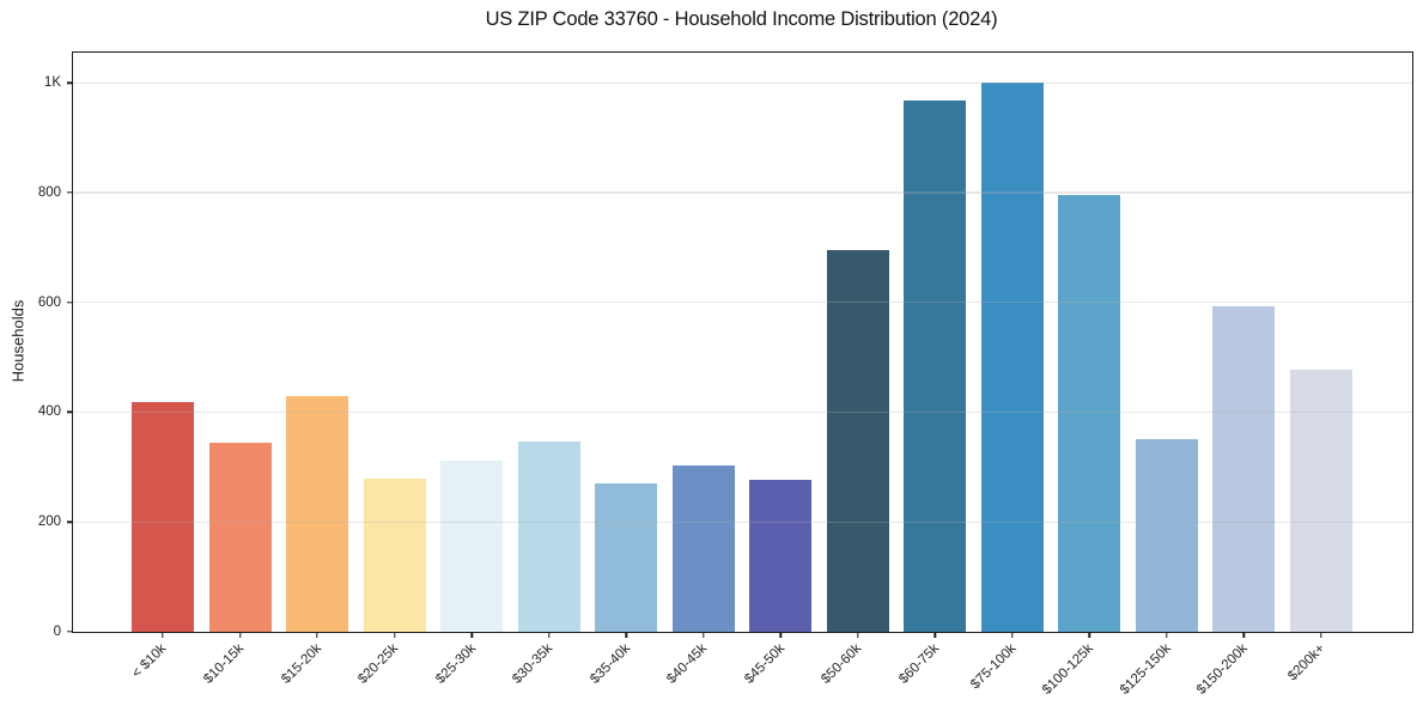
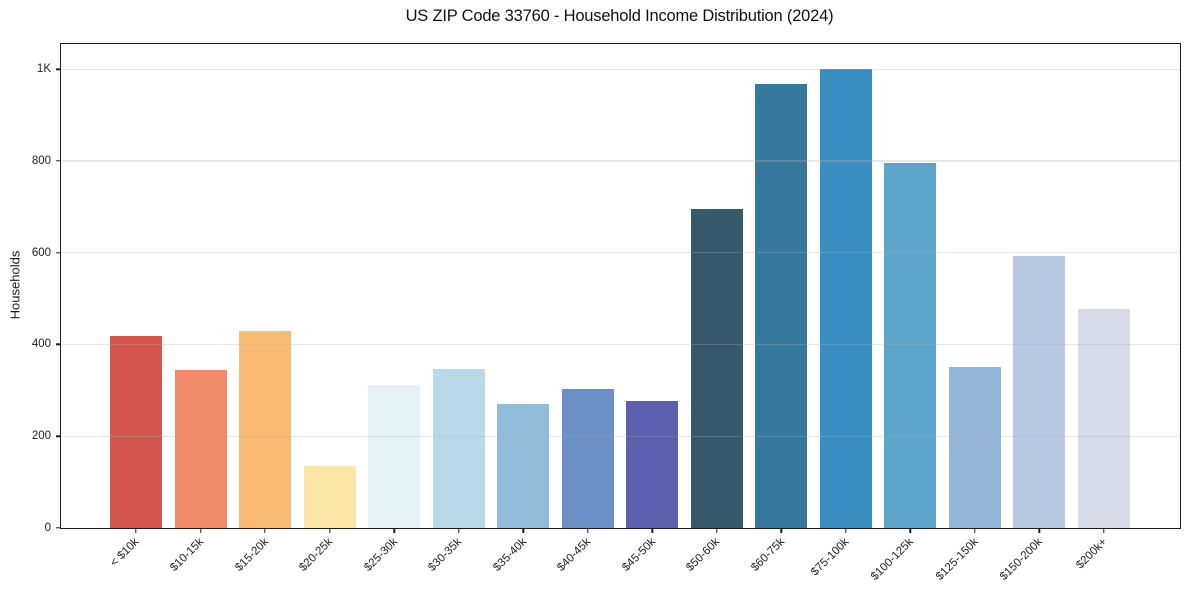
$20-25k: 280 -> 140
